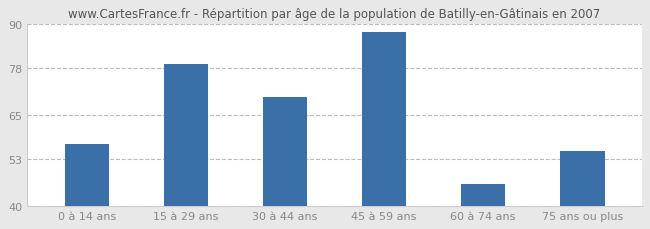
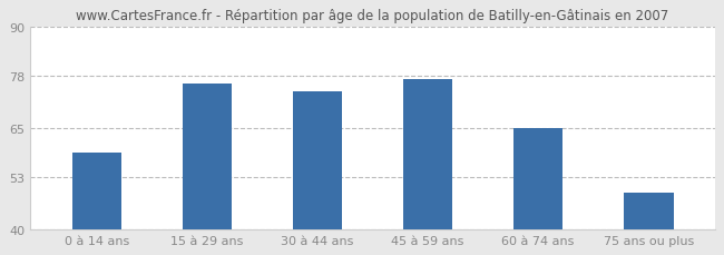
0 à 14 ans: 57 -> 59
15 à 29 ans: 79 -> 76
30 à 44 ans: 70 -> 74
45 à 59 ans: 88 -> 77
60 à 74 ans: 46 -> 65
75 ans ou plus: 55 -> 49
